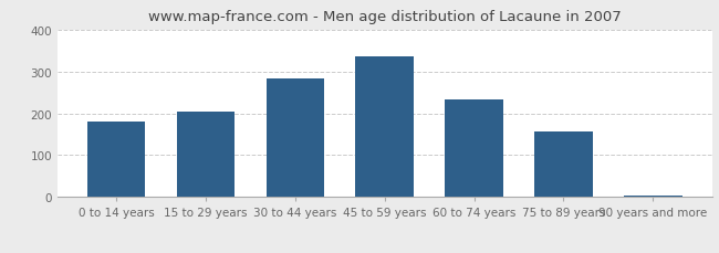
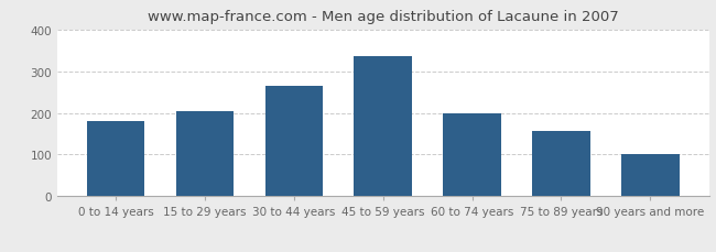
30 to 44 years: 282 -> 265
60 to 74 years: 232 -> 200
90 years and more: 5 -> 100
